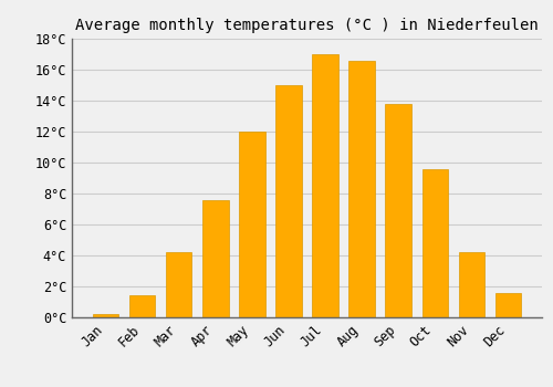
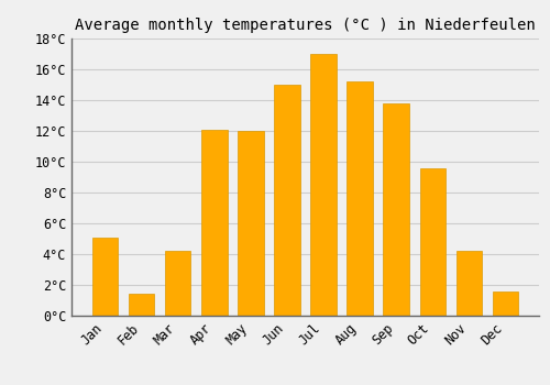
Jan: 0.2°C -> 5.1°C
Apr: 7.6°C -> 12.1°C
Aug: 16.6°C -> 15.2°C
